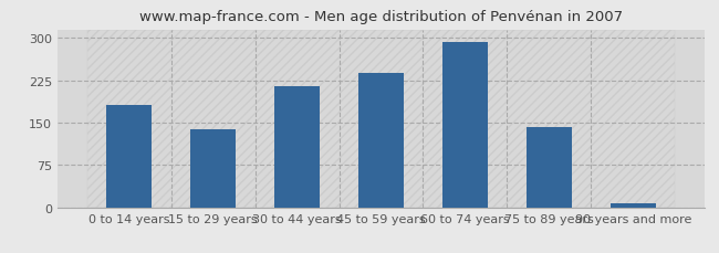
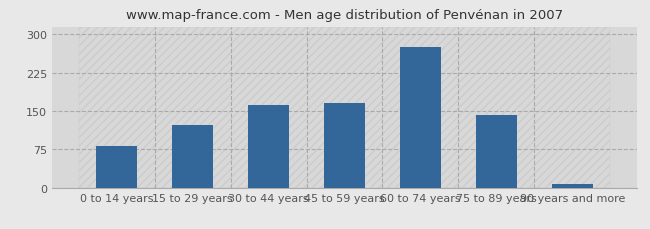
0 to 14 years: 182 -> 82
15 to 29 years: 138 -> 122
30 to 44 years: 215 -> 162
45 to 59 years: 237 -> 166
60 to 74 years: 293 -> 276
